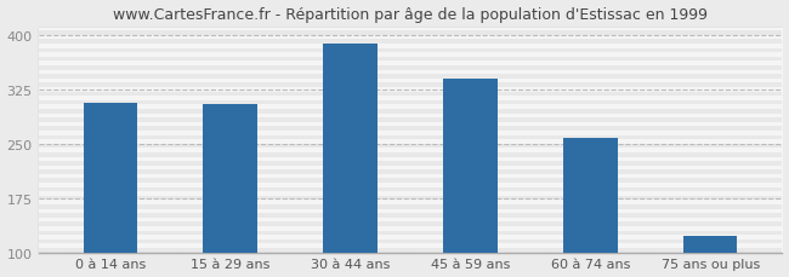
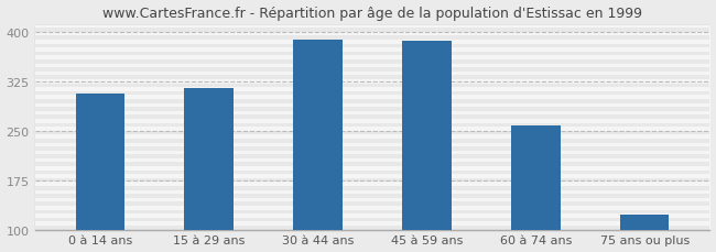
15 à 29 ans: 304 -> 314
45 à 59 ans: 340 -> 386
